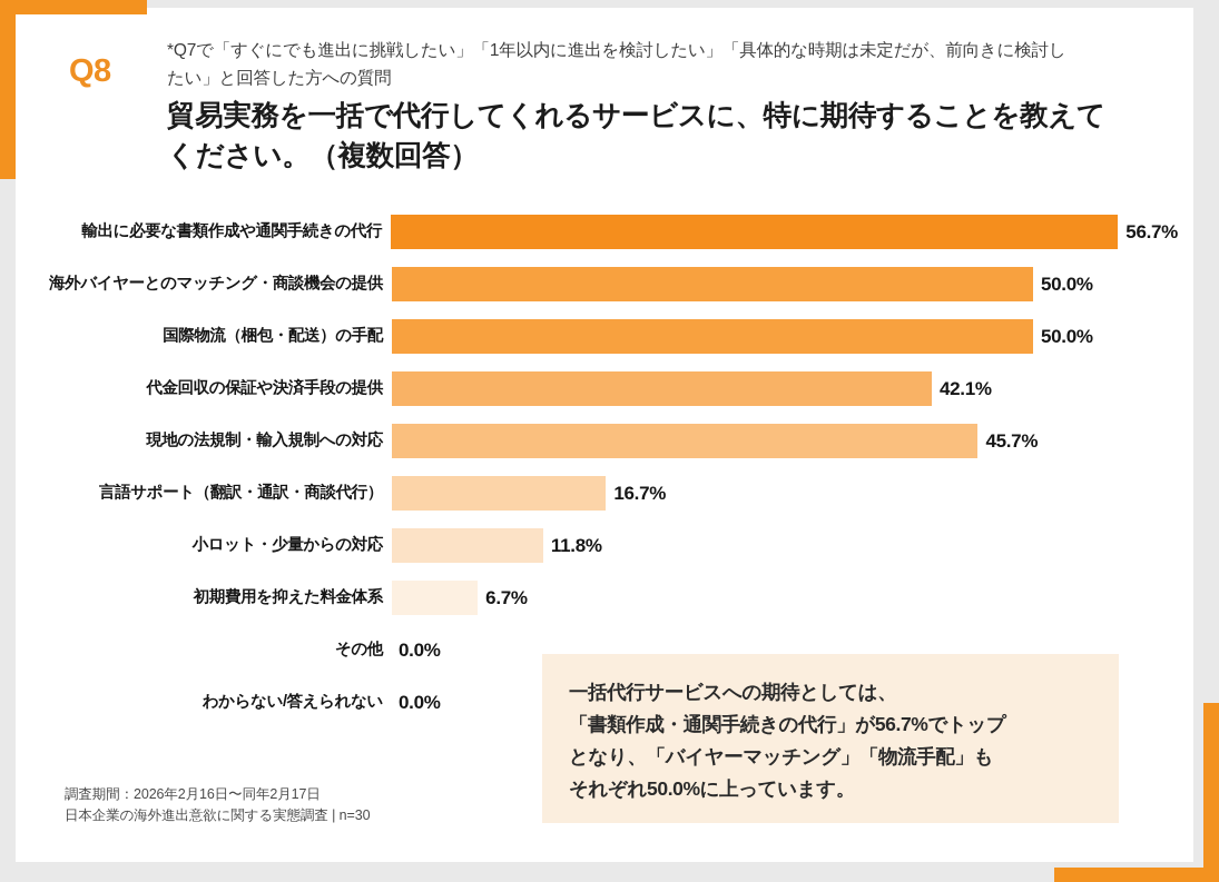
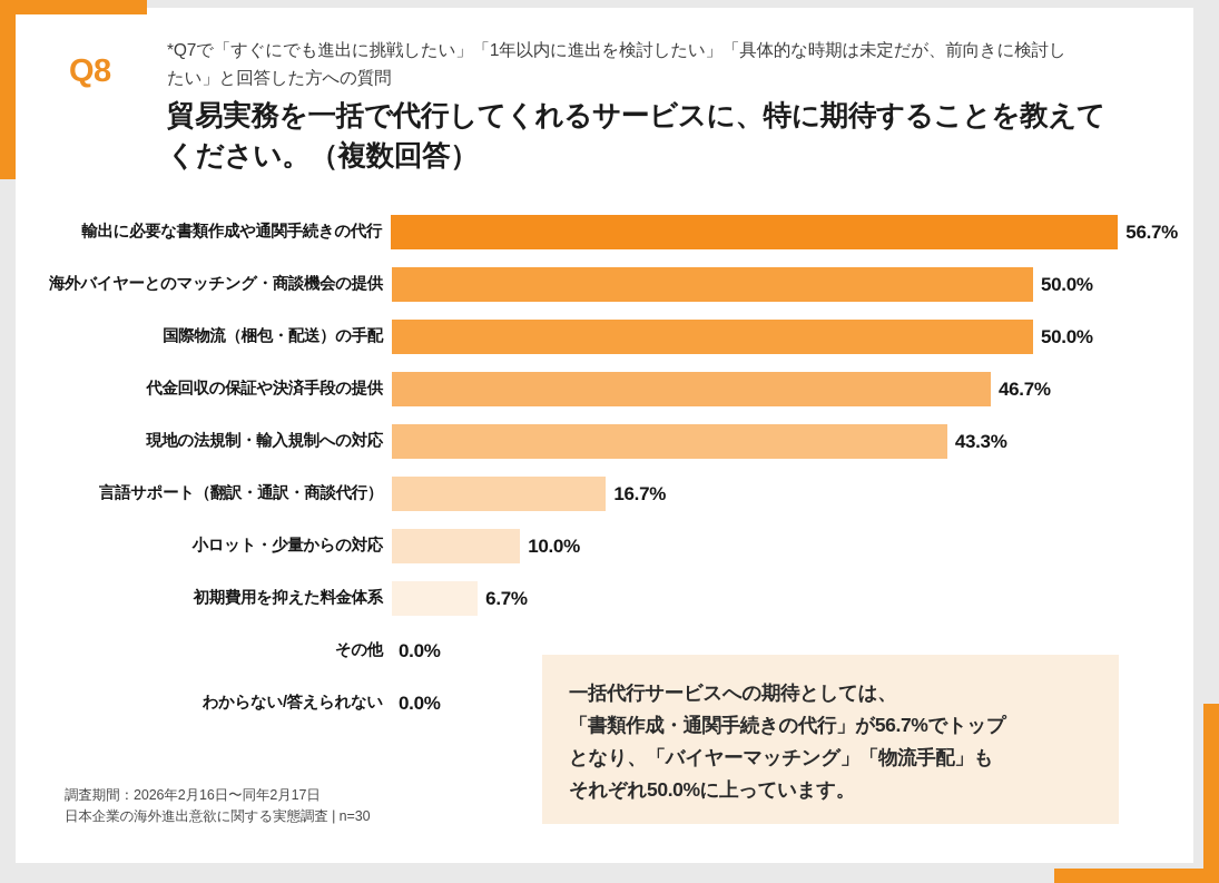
代金回収の保証や決済手段の提供: 42.1% -> 46.7%
現地の法規制・輸入規制への対応: 45.7% -> 43.3%
小ロット・少量からの対応: 11.8% -> 10.0%
